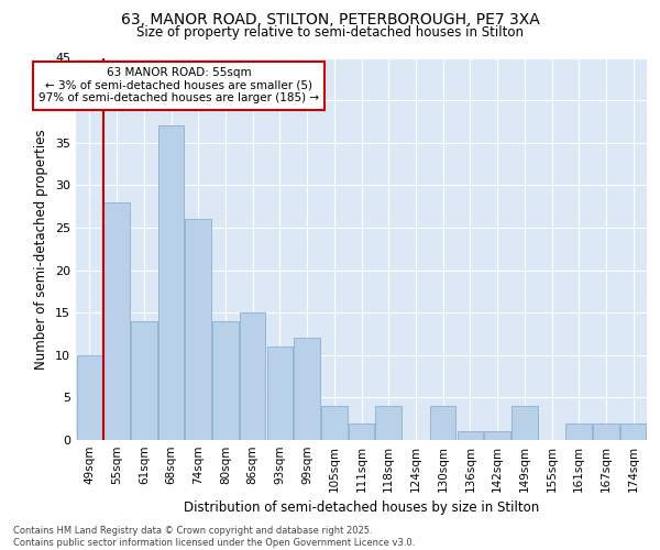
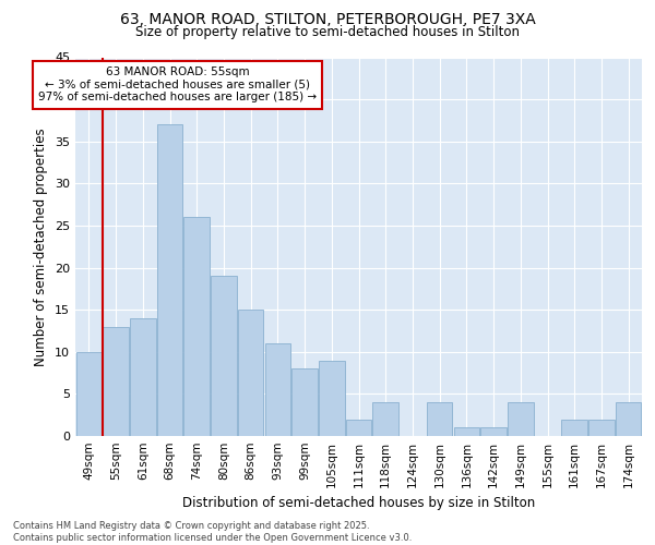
55sqm: 28 -> 13
80sqm: 14 -> 19
99sqm: 12 -> 8
105sqm: 4 -> 9
174sqm: 2 -> 4
